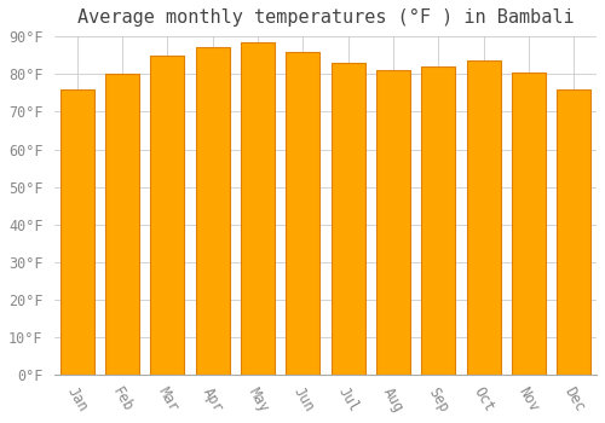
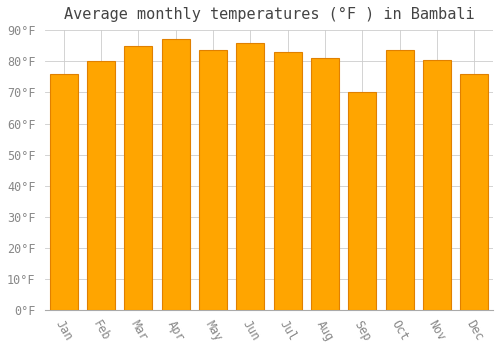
May: 88.5°F -> 83.5°F
Sep: 82.0°F -> 70.0°F
